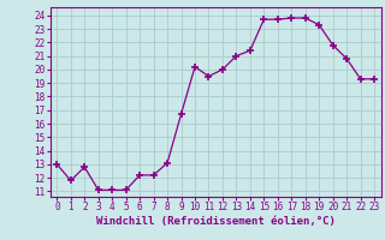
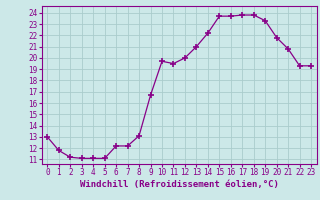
2: 12.8 -> 11.2
10: 20.2 -> 19.7
14: 21.4 -> 22.2
